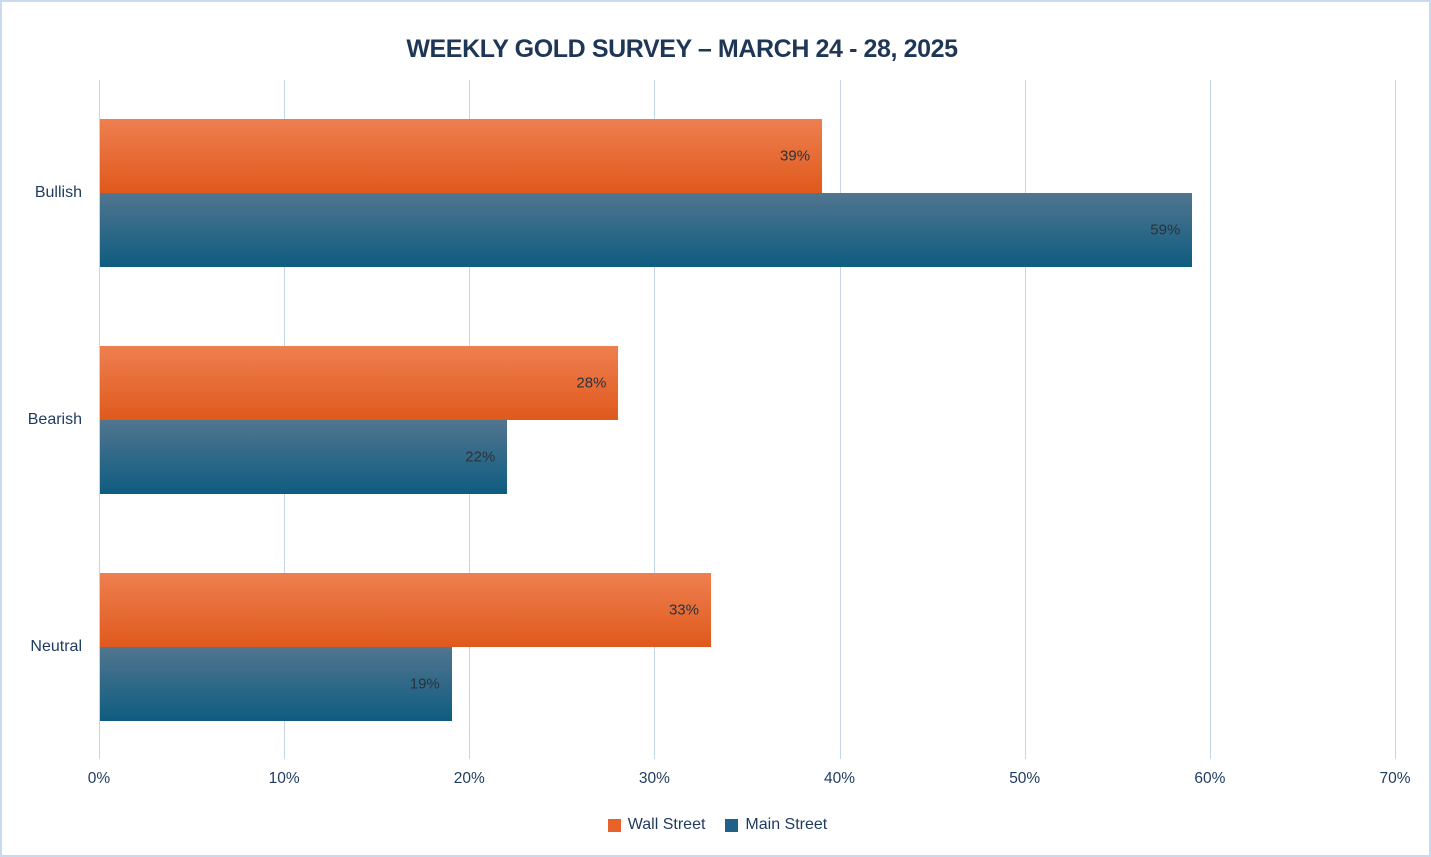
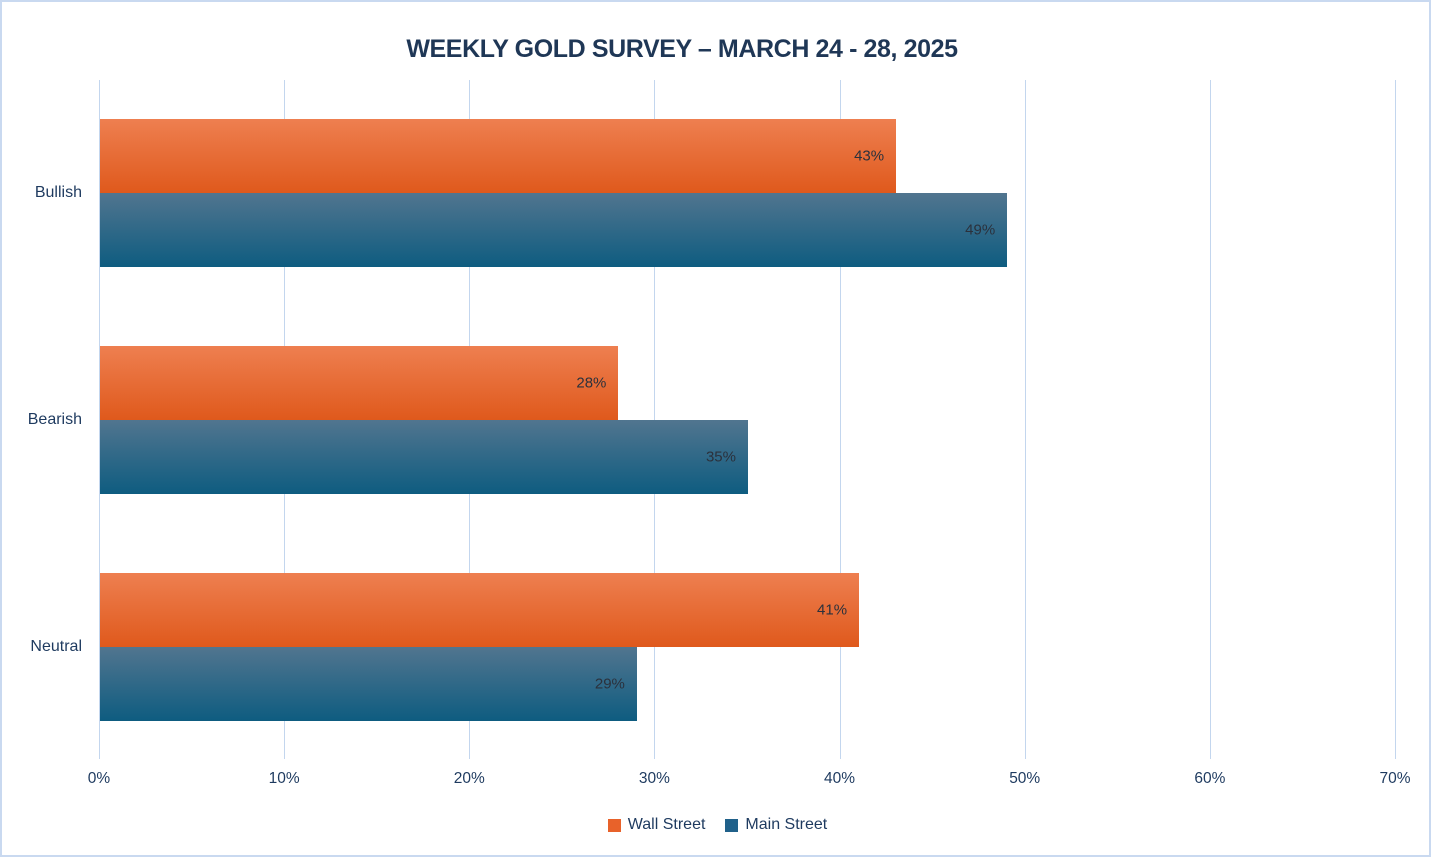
Wall Street/Bullish: 39% -> 43%
Main Street/Bullish: 59% -> 49%
Main Street/Bearish: 22% -> 35%
Wall Street/Neutral: 33% -> 41%
Main Street/Neutral: 19% -> 29%
